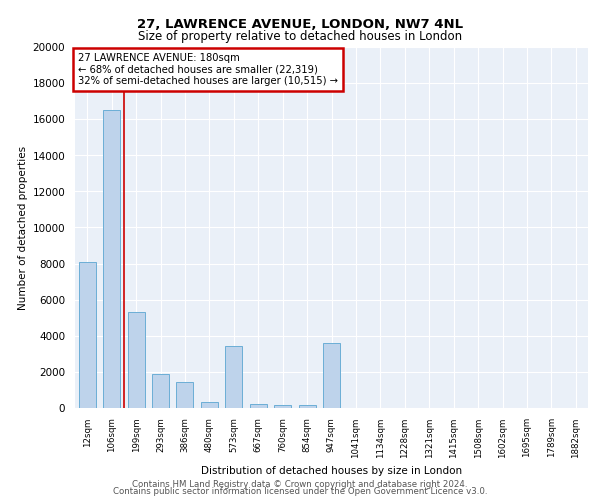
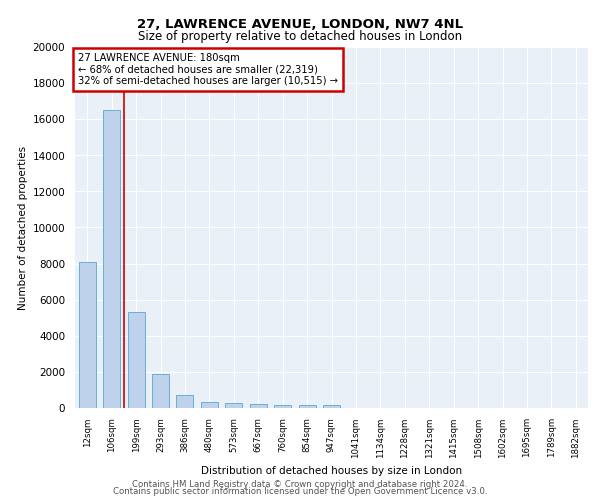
386sqm: 1400 -> 700
573sqm: 3400 -> 200
947sqm: 3600 -> 100
